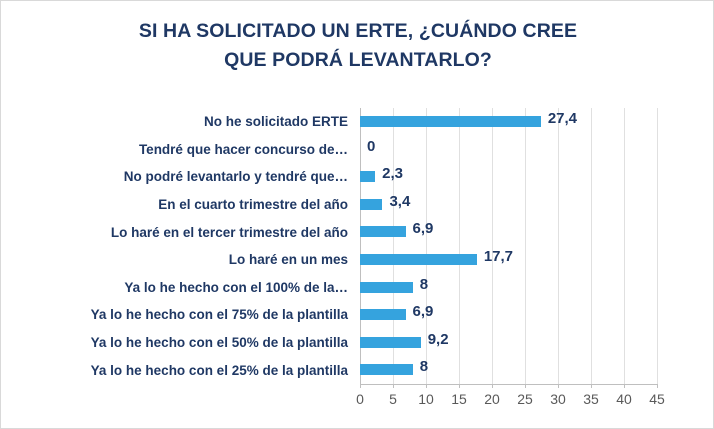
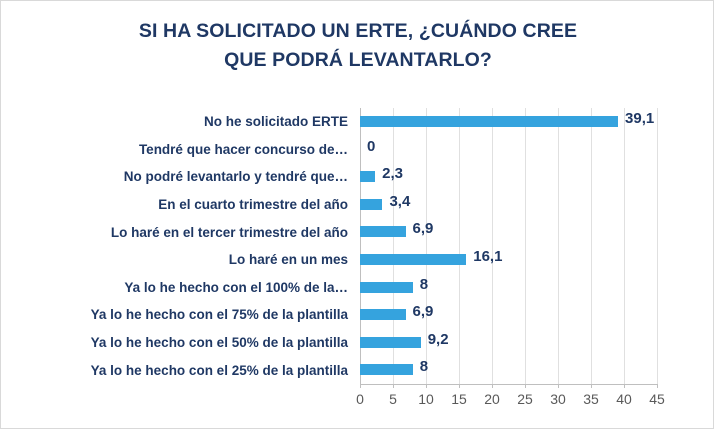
No he solicitado ERTE: 27,4 -> 39,1
Lo haré en un mes: 17,7 -> 16,1
